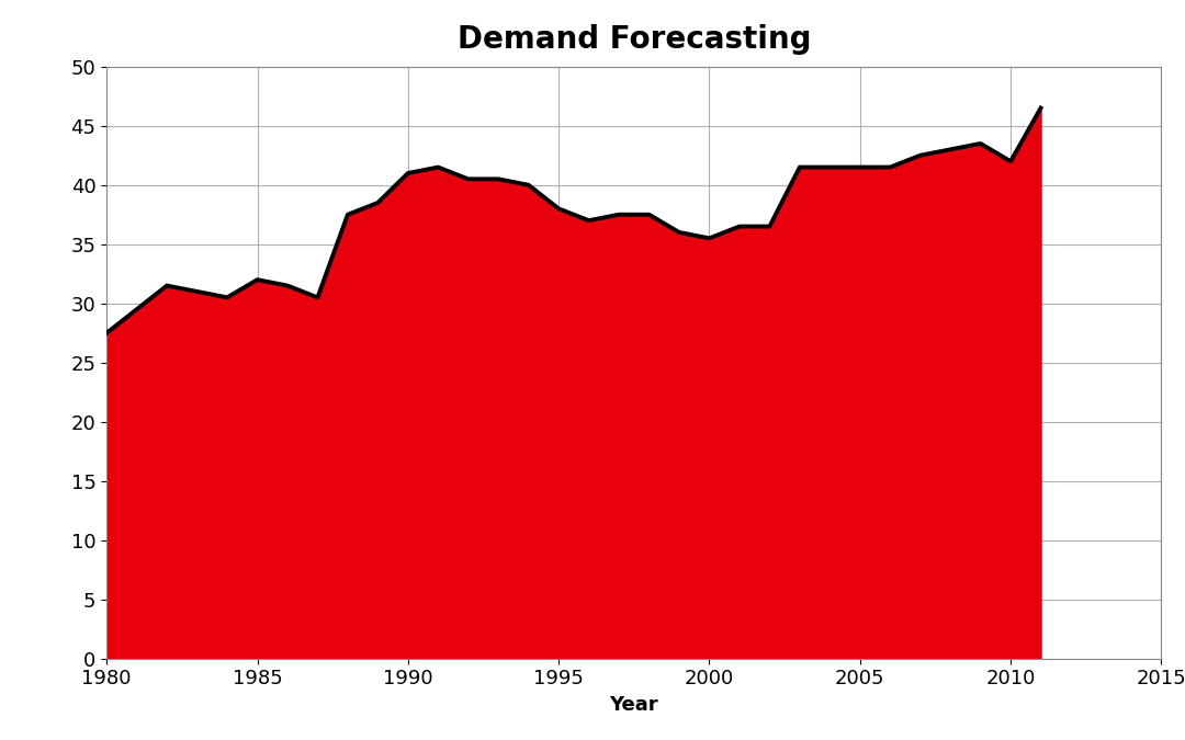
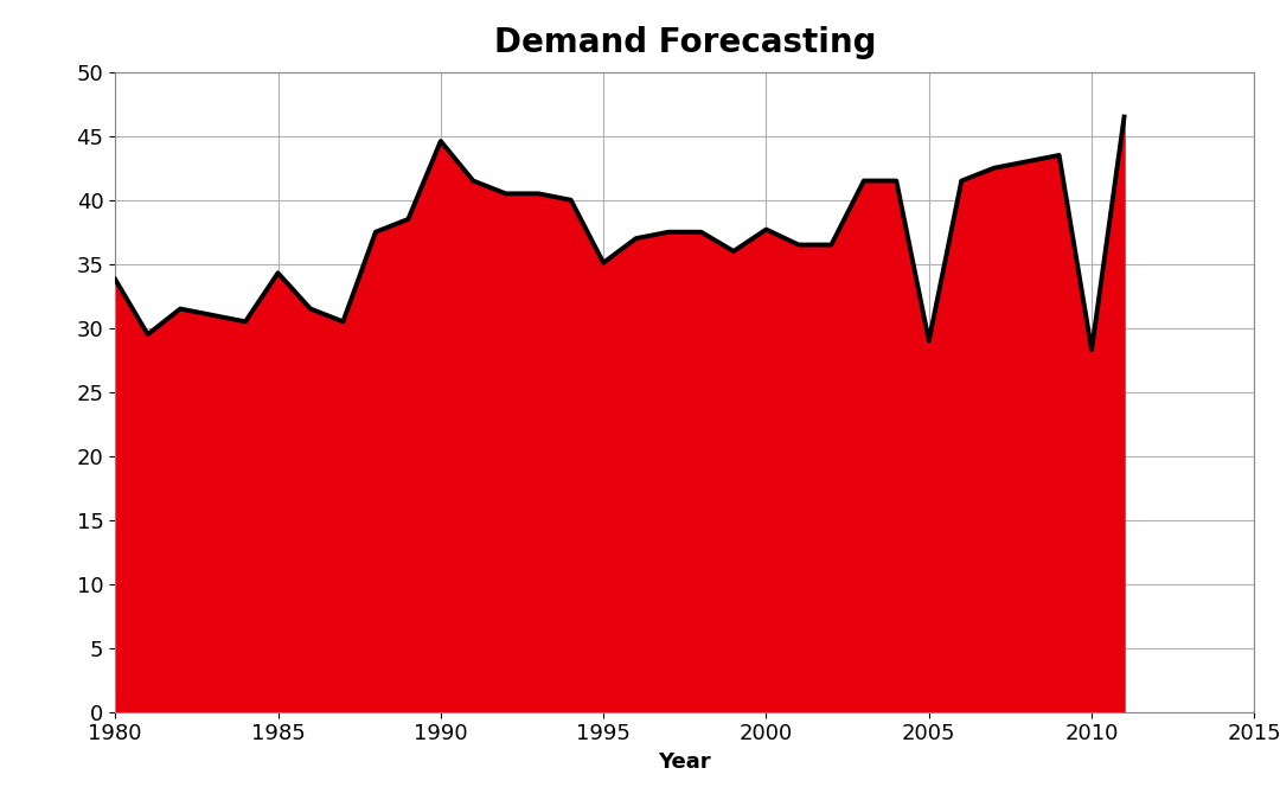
1980: 27.5 -> 33.8
1985: 32.0 -> 34.3
1990: 41.0 -> 44.6
1995: 38.0 -> 35.1
2000: 35.5 -> 37.7
2005: 41.5 -> 29.0
2010: 42.0 -> 28.3
